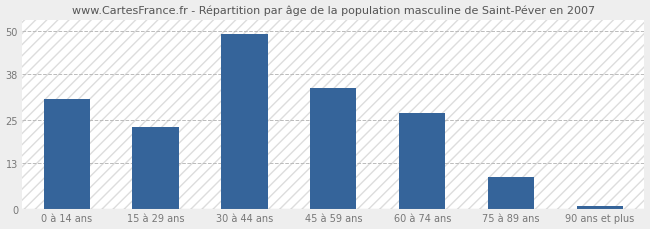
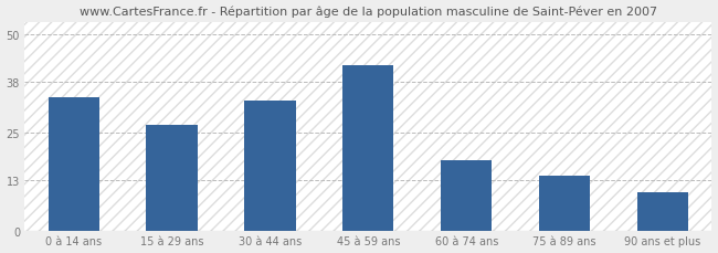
0 à 14 ans: 31 -> 34
15 à 29 ans: 23 -> 27
30 à 44 ans: 49 -> 33
45 à 59 ans: 34 -> 42
60 à 74 ans: 27 -> 18
75 à 89 ans: 9 -> 14
90 ans et plus: 1 -> 10
